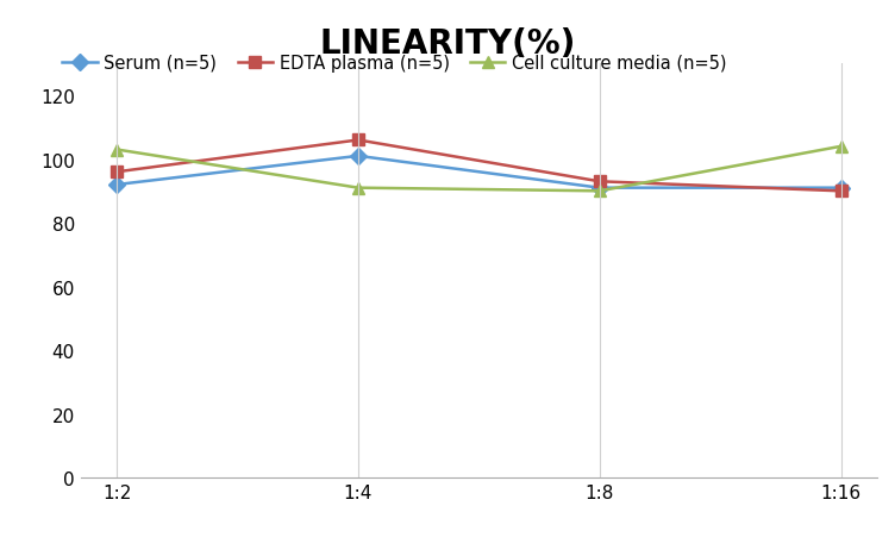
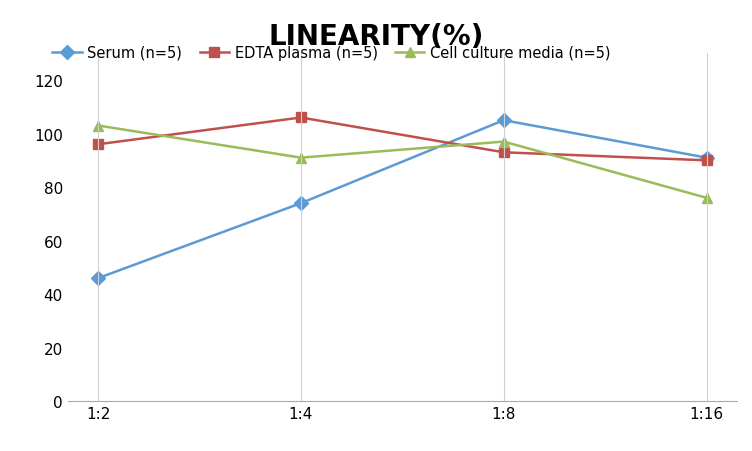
Serum (n=5)/1:2: 92 -> 46
Serum (n=5)/1:4: 101 -> 74
Serum (n=5)/1:8: 91 -> 105
Cell culture media (n=5)/1:8: 90 -> 97
Cell culture media (n=5)/1:16: 104 -> 76
